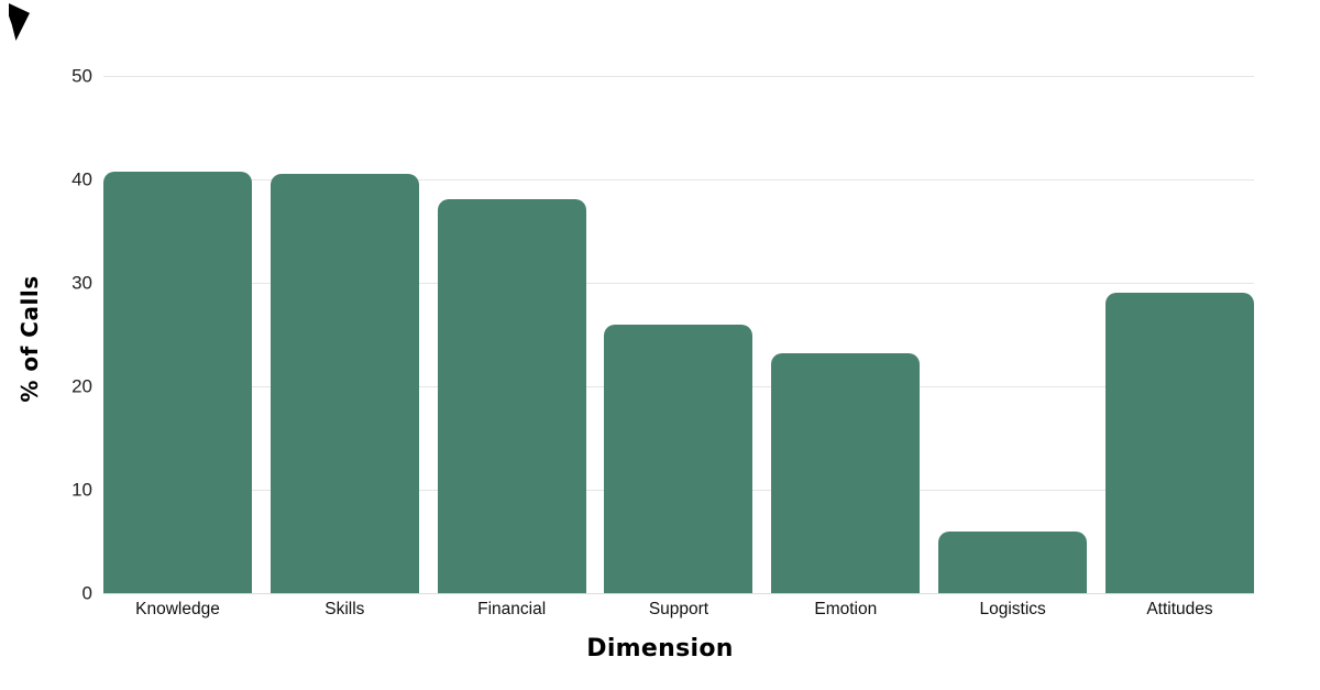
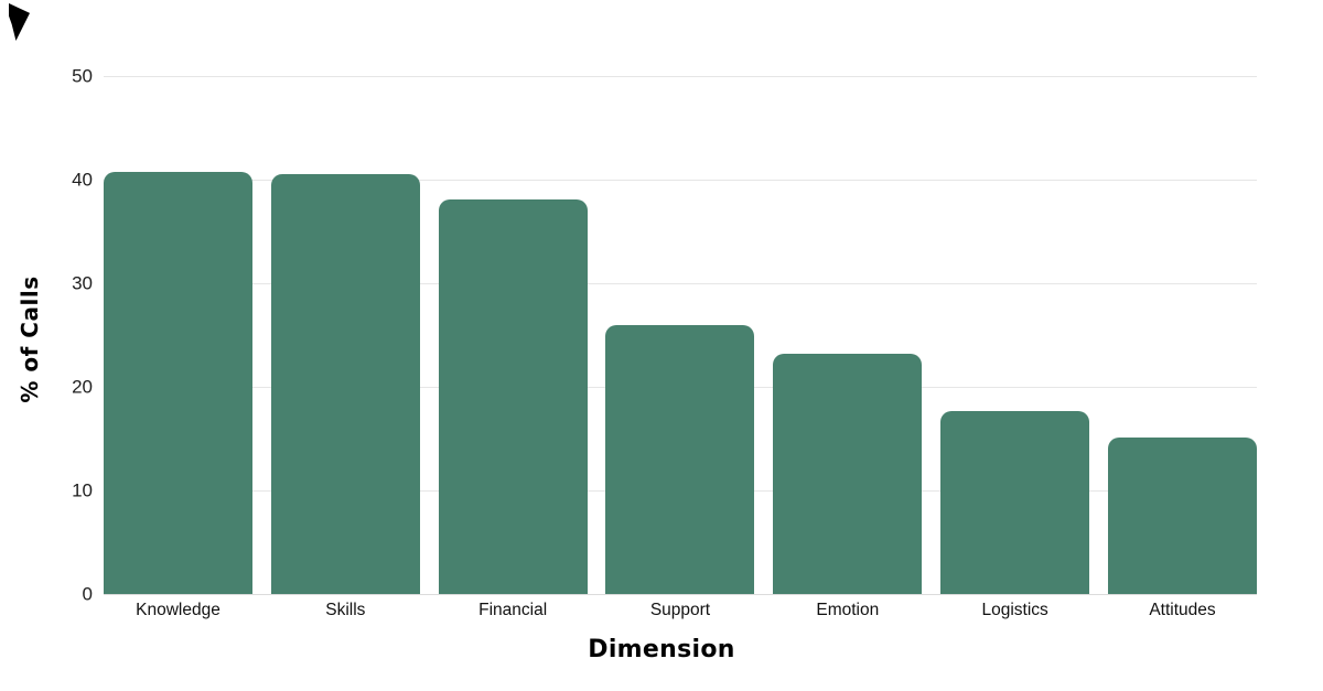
Logistics: 6 -> 18
Attitudes: 29 -> 15
